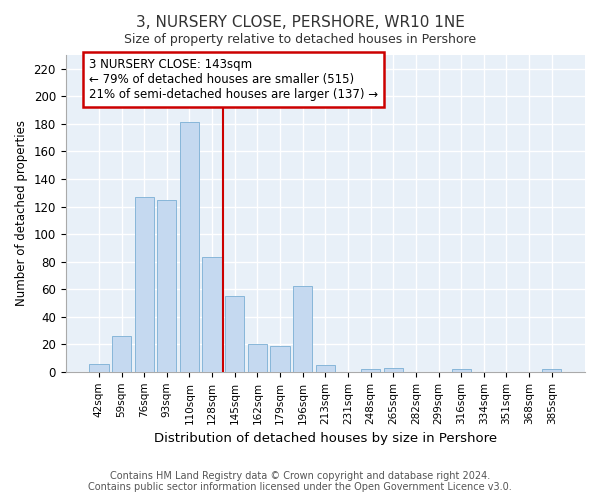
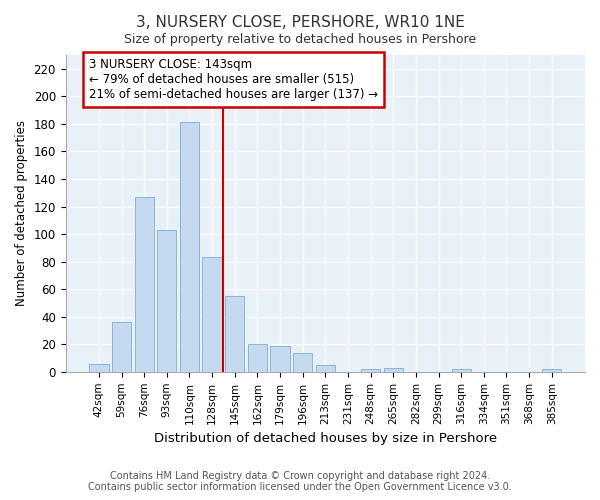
59sqm: 26 -> 36
93sqm: 125 -> 103
196sqm: 62 -> 14
